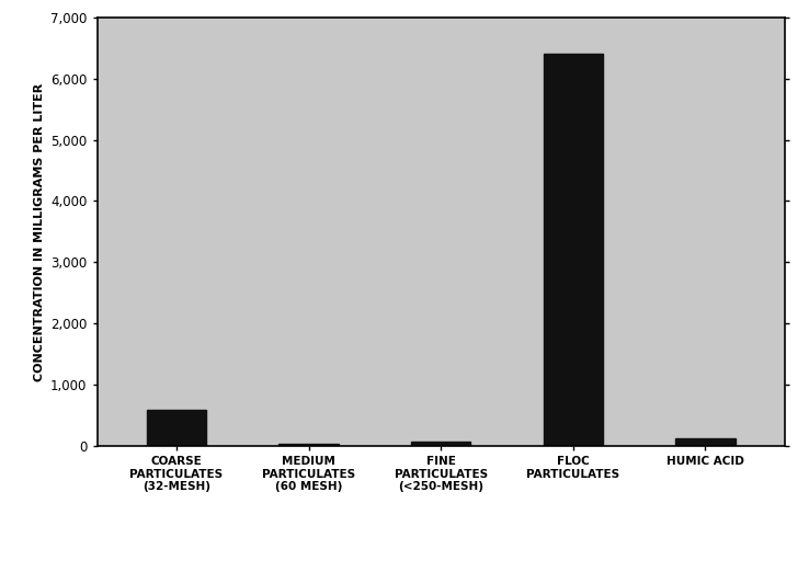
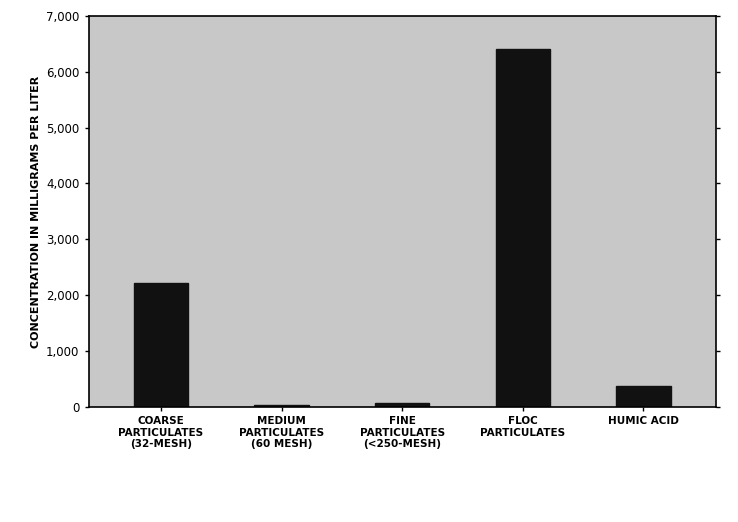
COARSE PARTICULATES (32-MESH): 600 -> 2,220
HUMIC ACID: 130 -> 380
